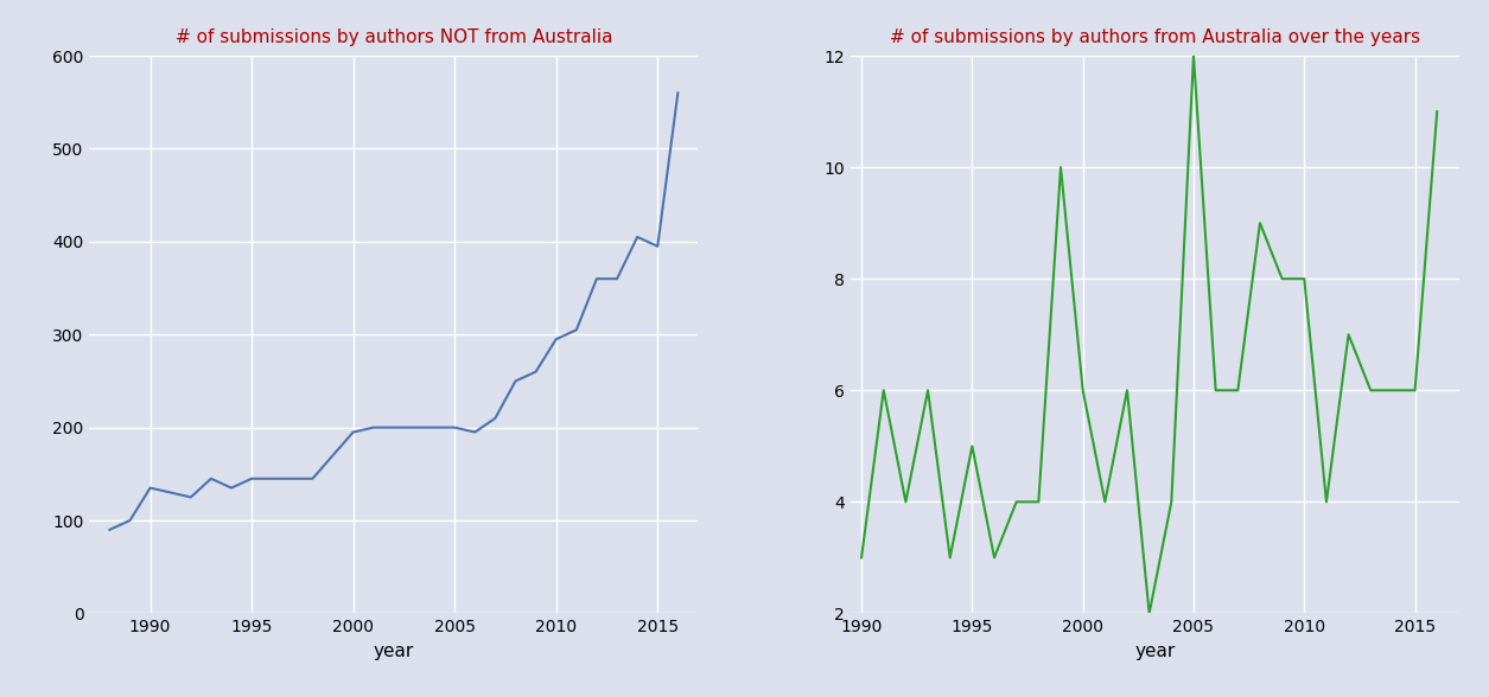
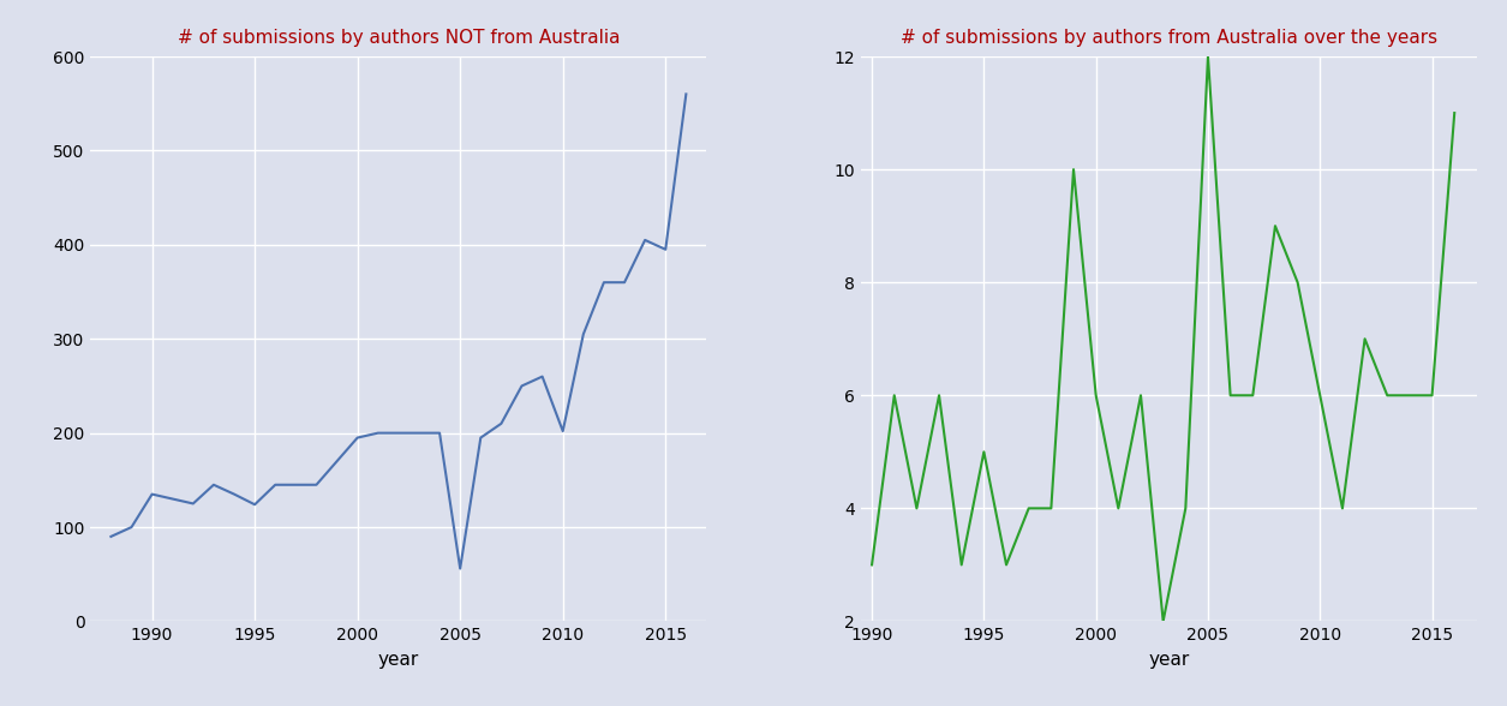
# of submissions by authors NOT from Australia/1995: 145 -> 124
# of submissions by authors NOT from Australia/2005: 200 -> 56
# of submissions by authors NOT from Australia/2010: 295 -> 202
# of submissions by authors from Australia over the years/2010: 8 -> 6
